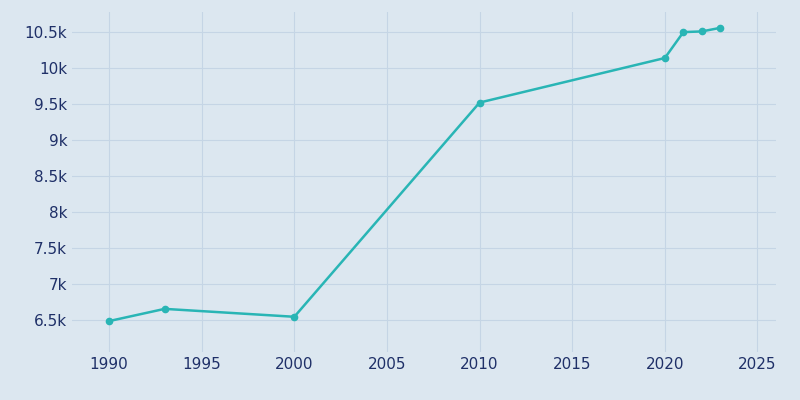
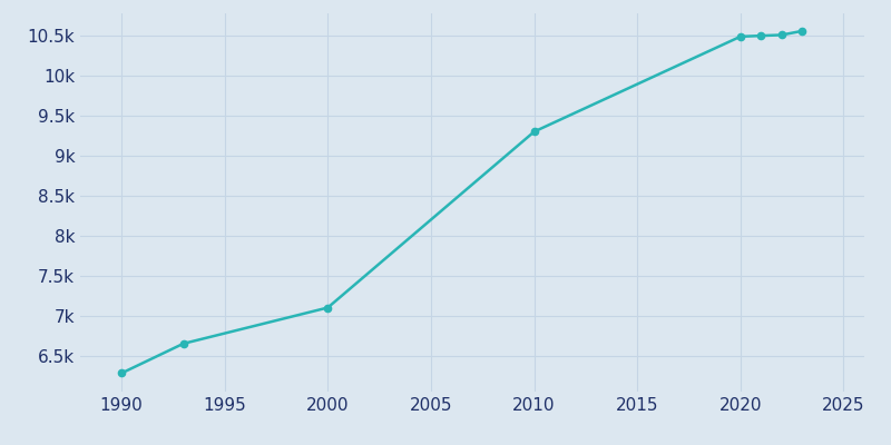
1990: 6.48k -> 6.28k
2000: 6.54k -> 7.10k
2010: 9.52k -> 9.30k
2020: 10.14k -> 10.49k
